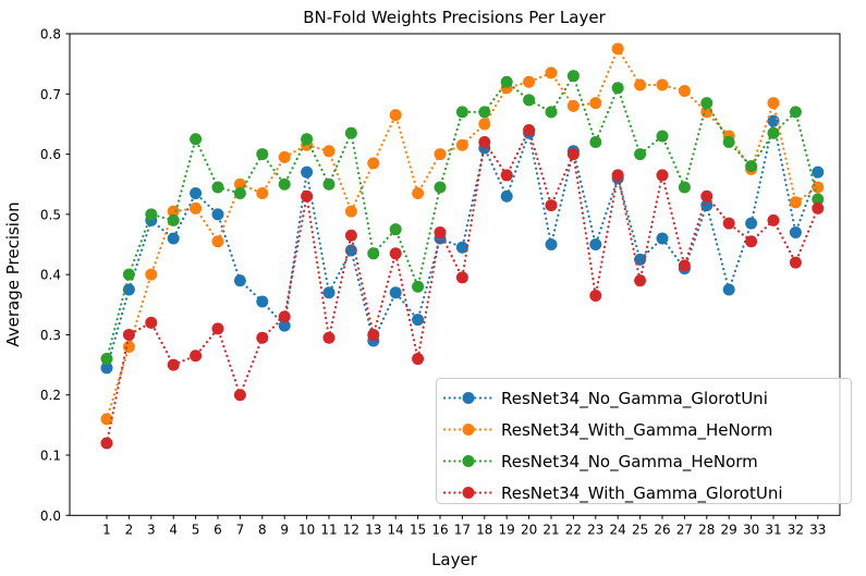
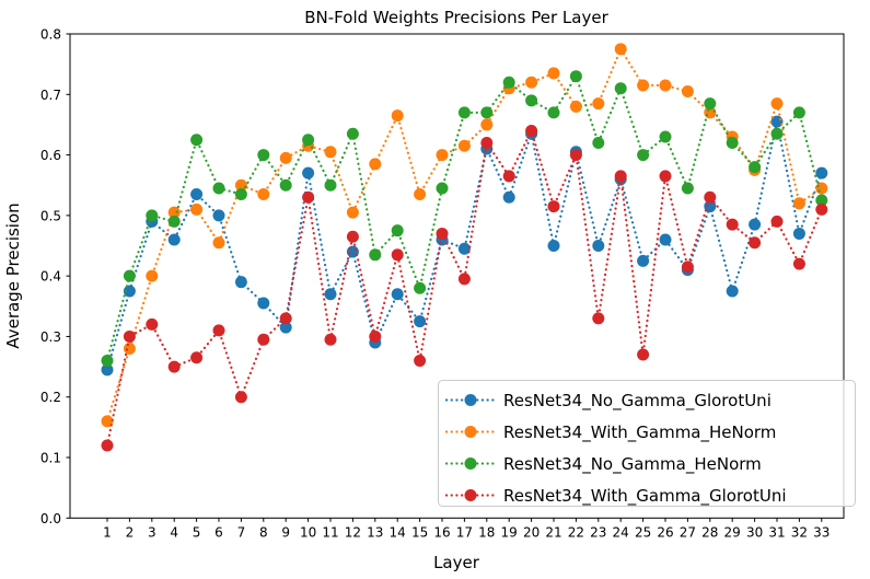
ResNet34_With_Gamma_GlorotUni/23: 0.36 -> 0.33
ResNet34_With_Gamma_GlorotUni/25: 0.39 -> 0.27
